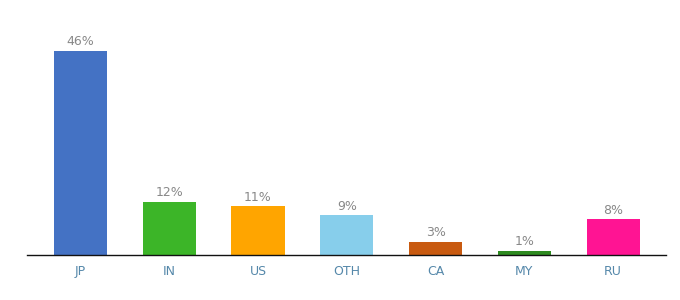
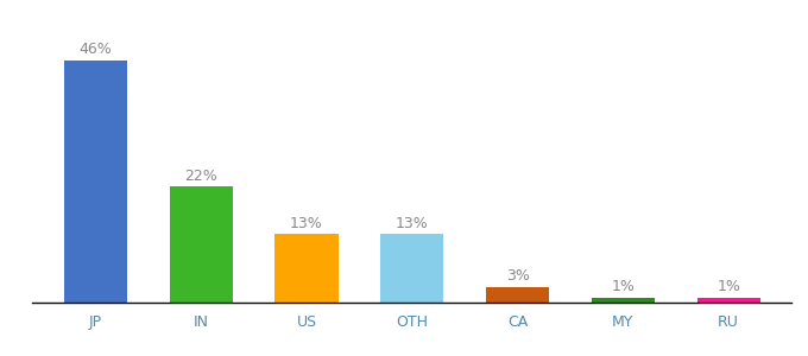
IN: 12% -> 22%
US: 11% -> 13%
OTH: 9% -> 13%
RU: 8% -> 1%
